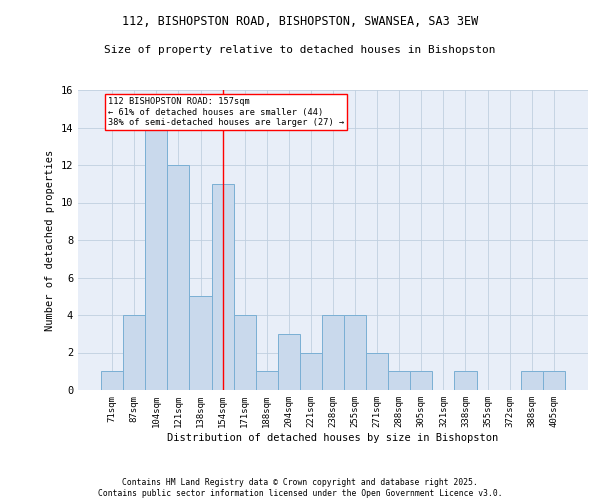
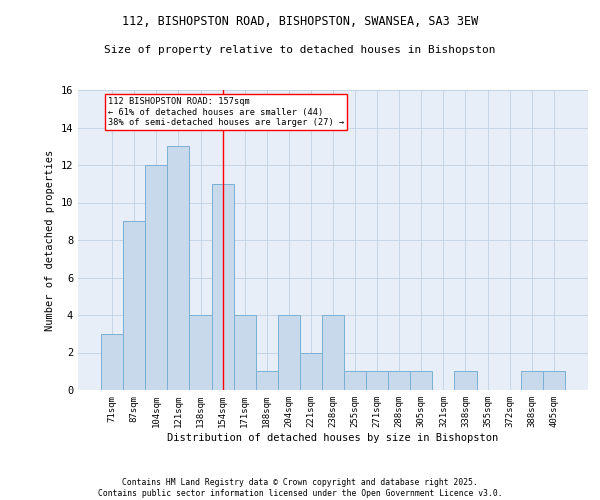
71sqm: 1 -> 3
87sqm: 4 -> 9
104sqm: 14 -> 12
121sqm: 12 -> 13
138sqm: 5 -> 4
204sqm: 3 -> 4
255sqm: 4 -> 1
271sqm: 2 -> 1
